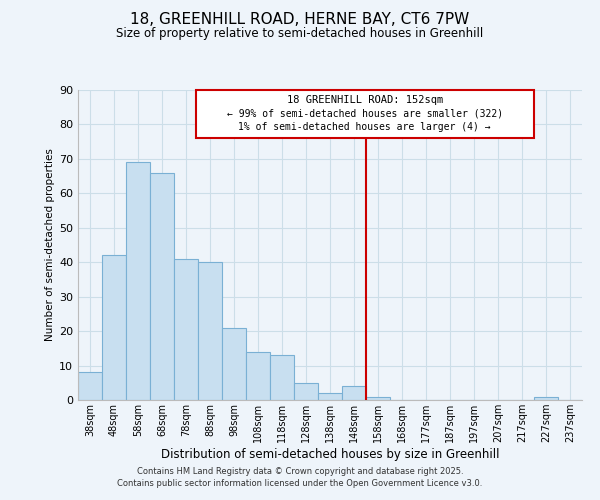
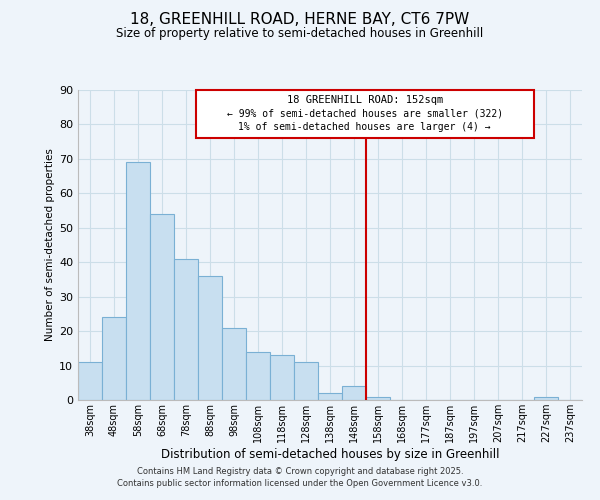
38sqm: 8 -> 11
48sqm: 42 -> 24
68sqm: 66 -> 54
88sqm: 40 -> 36
128sqm: 5 -> 11
